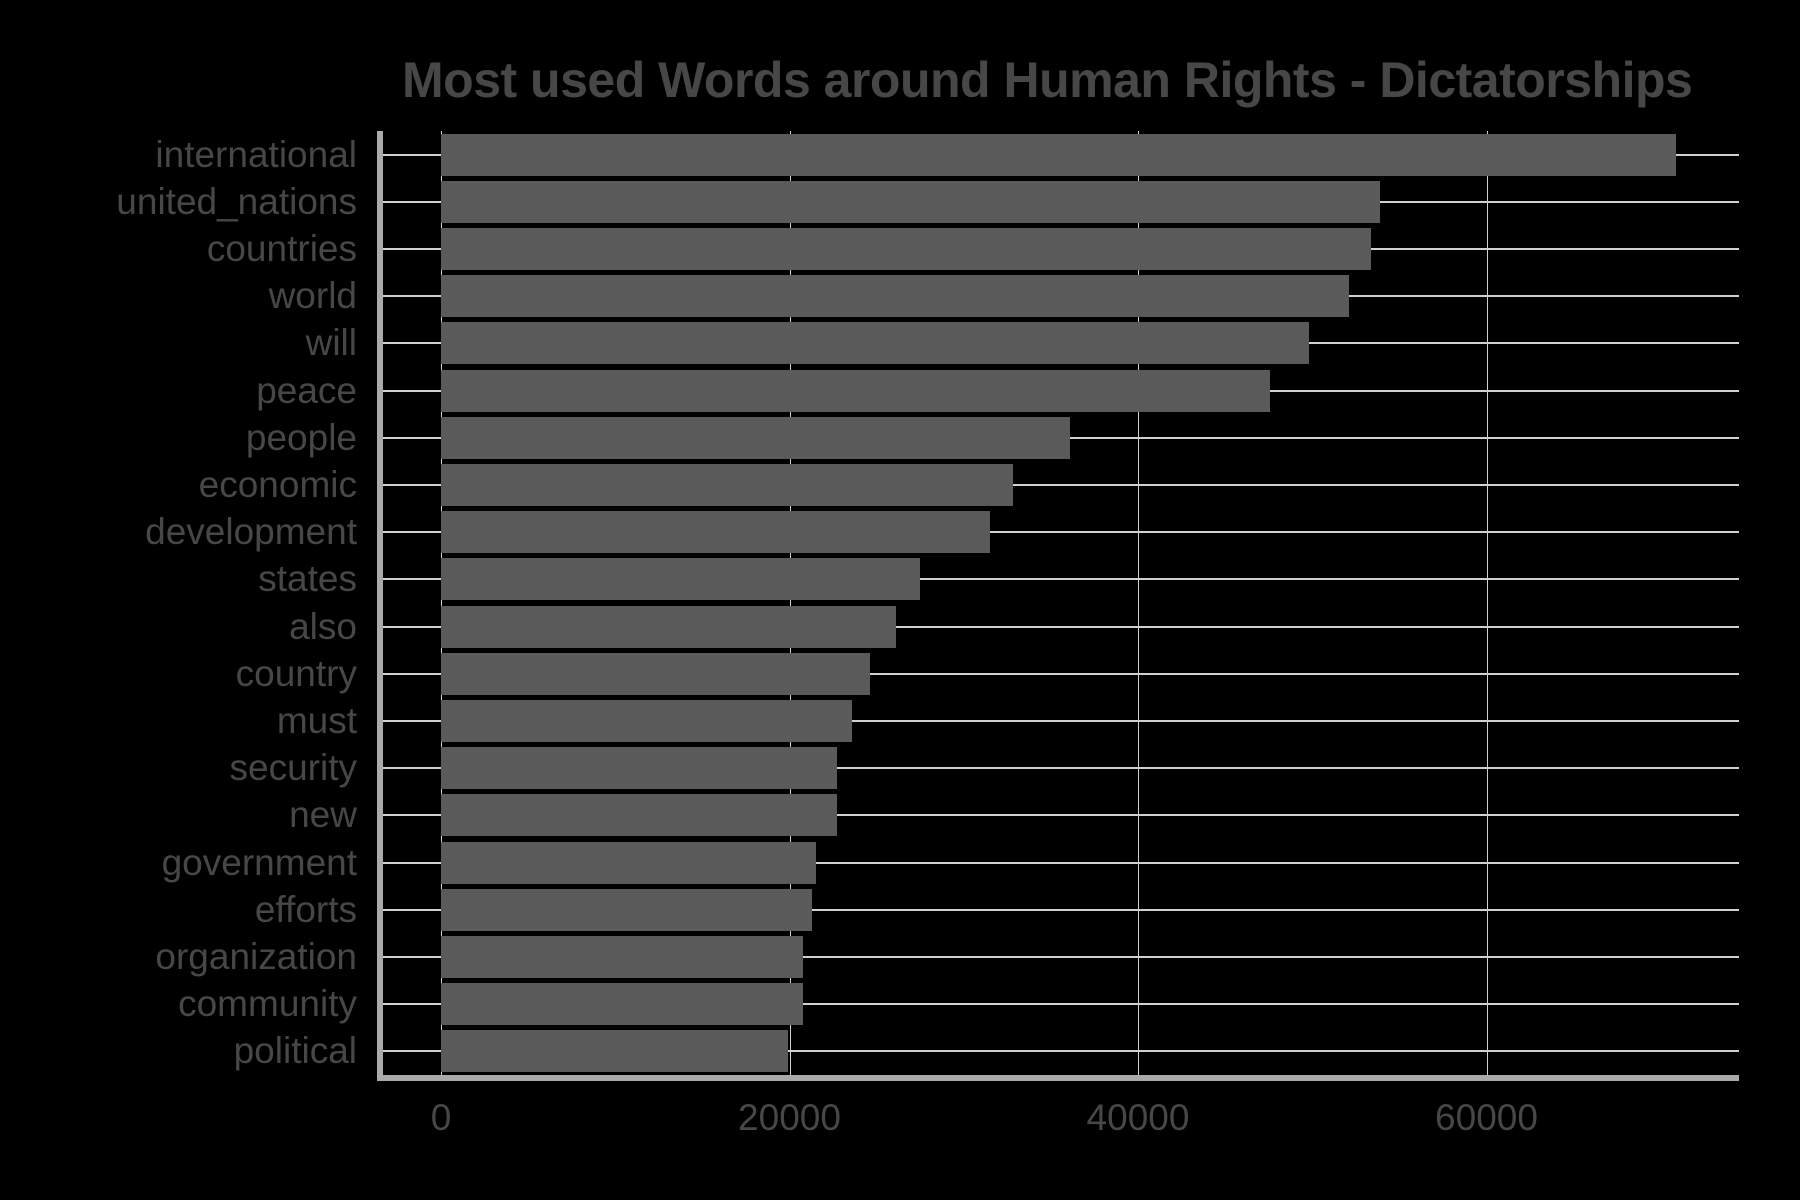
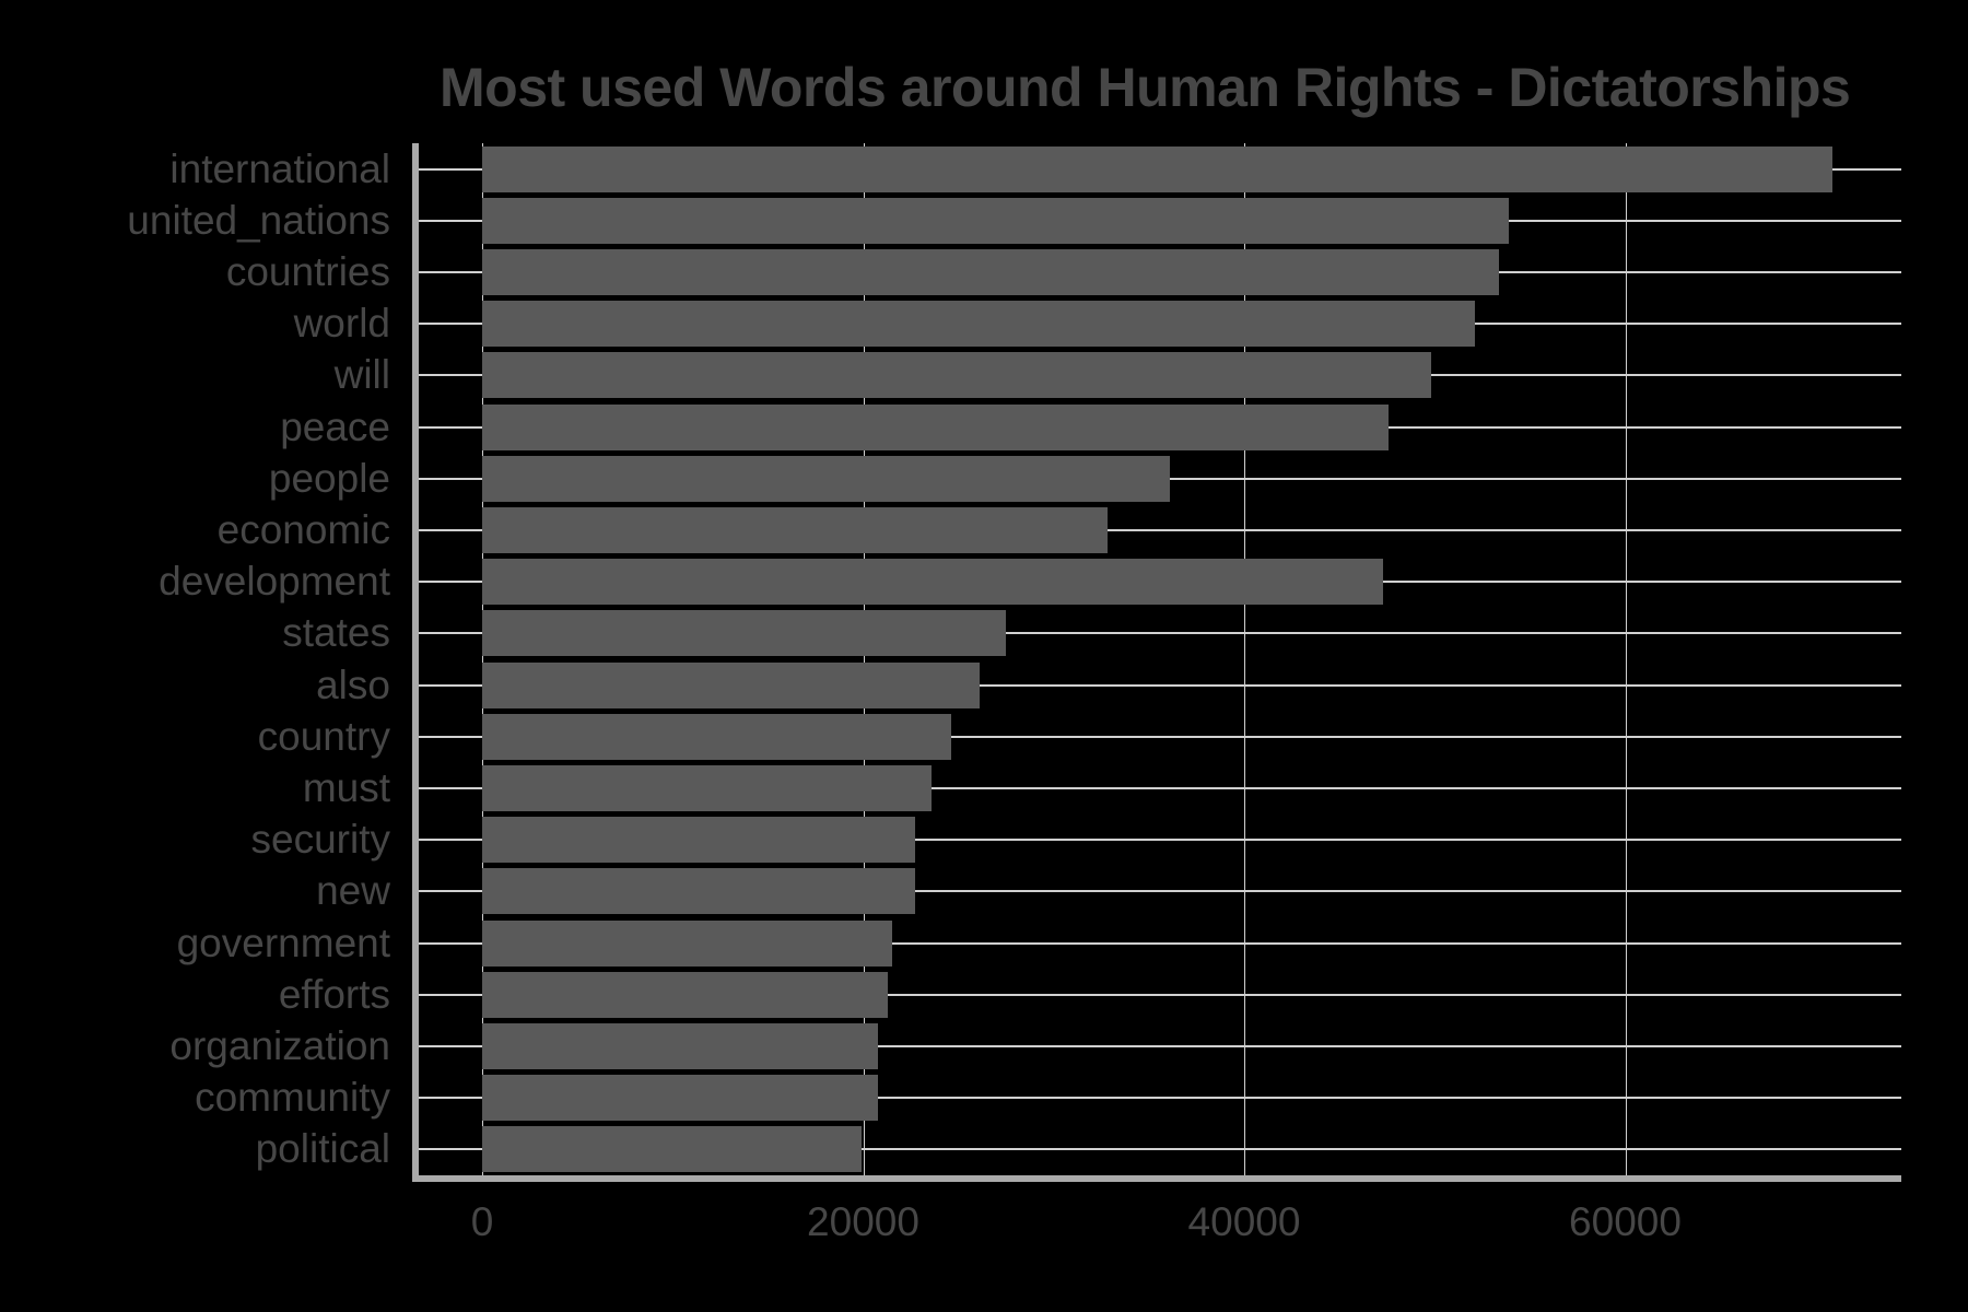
development: 31500 -> 47300
